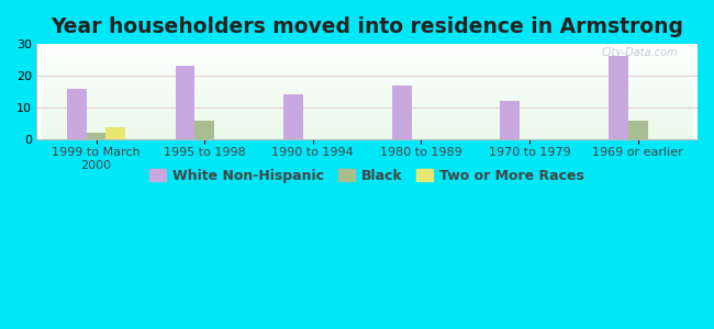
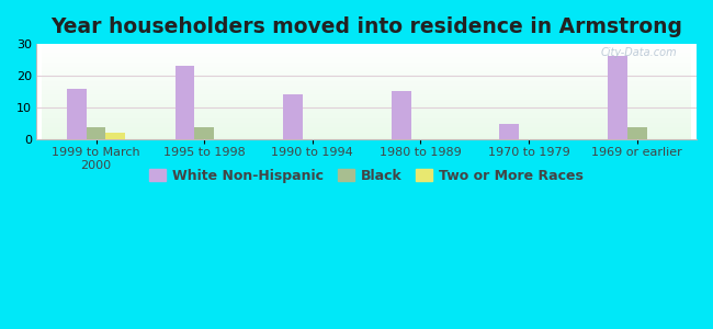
Black/1999 to March 2000: 2 -> 4
Two or More Races/1999 to March 2000: 4 -> 2
Black/1995 to 1998: 6 -> 4
White Non-Hispanic/1980 to 1989: 17 -> 15
White Non-Hispanic/1970 to 1979: 12 -> 5
Black/1969 or earlier: 6 -> 4
